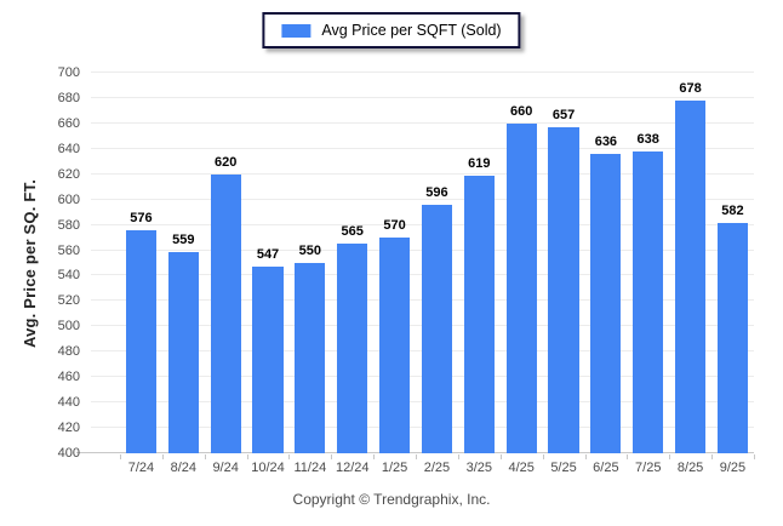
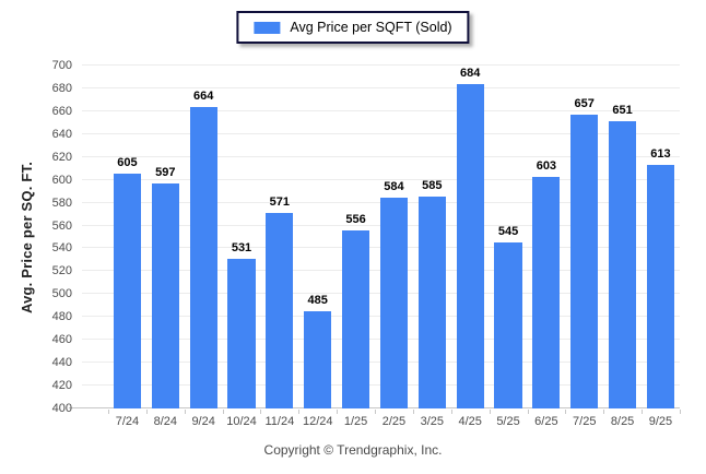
7/24: 576 -> 605
8/24: 559 -> 597
9/24: 620 -> 664
10/24: 547 -> 531
11/24: 550 -> 571
12/24: 565 -> 485
1/25: 570 -> 556
2/25: 596 -> 584
3/25: 619 -> 585
4/25: 660 -> 684
5/25: 657 -> 545
6/25: 636 -> 603
7/25: 638 -> 657
8/25: 678 -> 651
9/25: 582 -> 613
